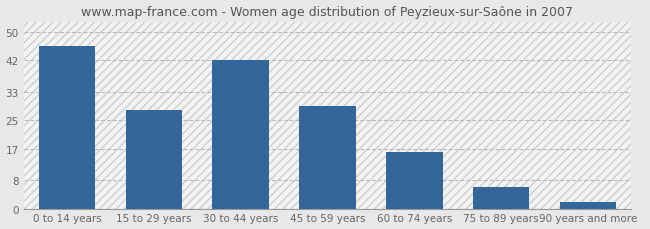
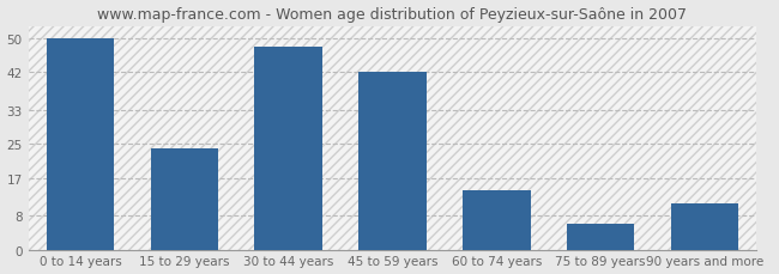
0 to 14 years: 46 -> 50
15 to 29 years: 28 -> 24
30 to 44 years: 42 -> 48
45 to 59 years: 29 -> 42
60 to 74 years: 16 -> 14
90 years and more: 2 -> 11
